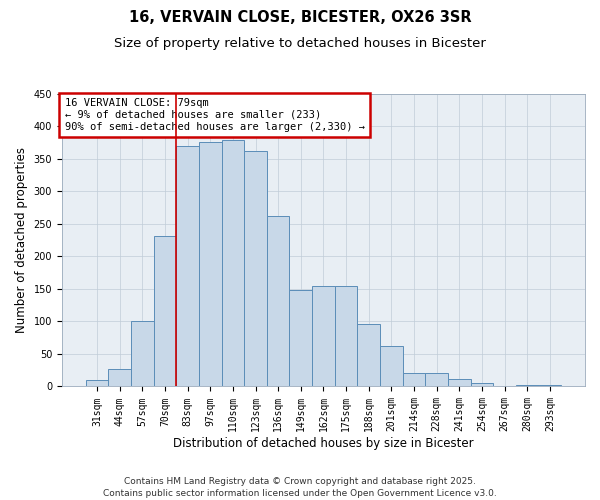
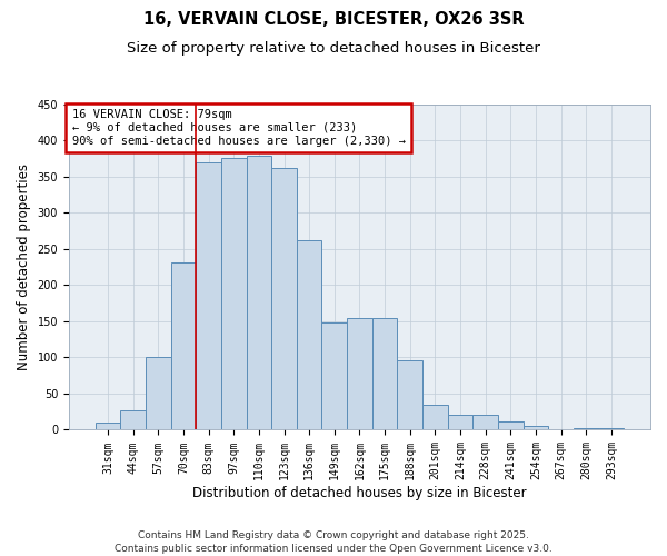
201sqm: 62 -> 34
